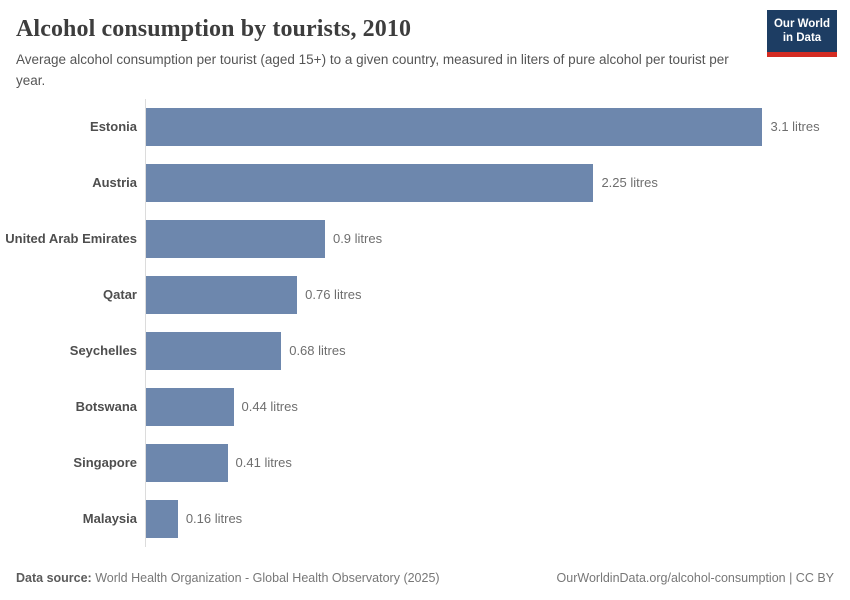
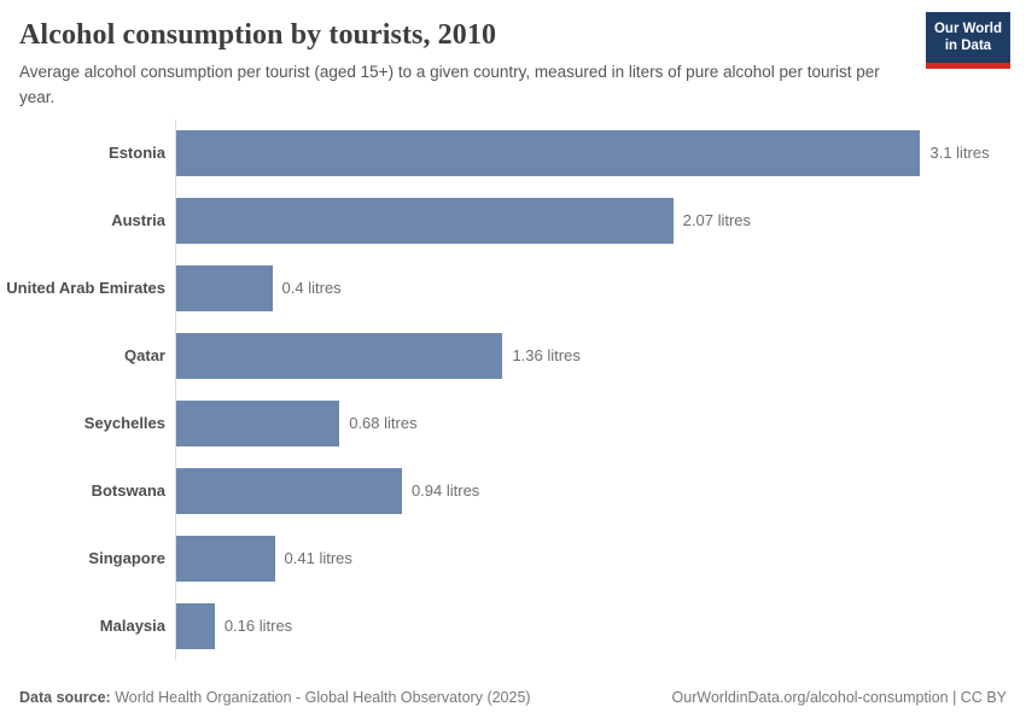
Austria: 2.25 -> 2.07
United Arab Emirates: 0.9 -> 0.4
Qatar: 0.76 -> 1.36
Botswana: 0.44 -> 0.94
